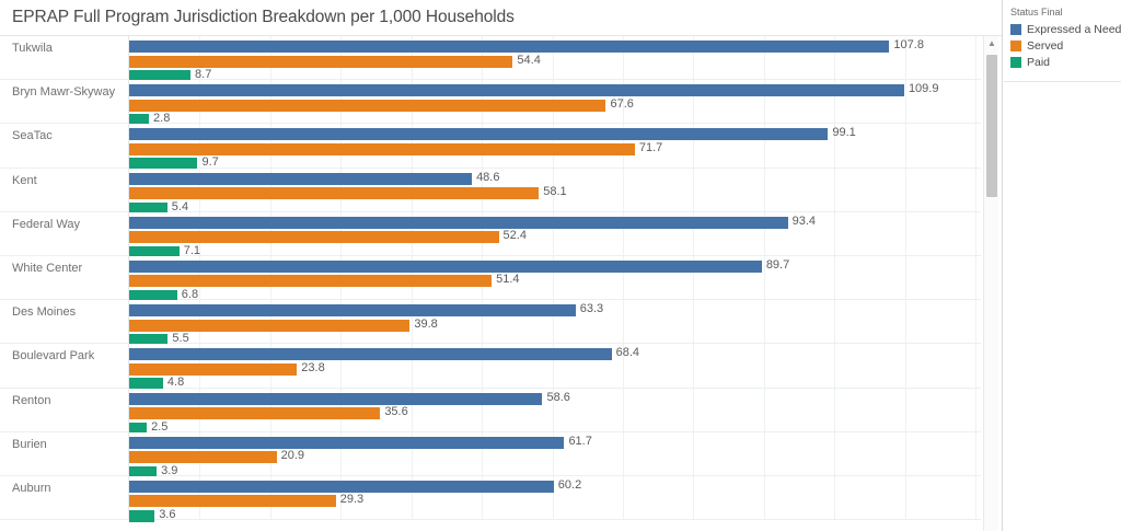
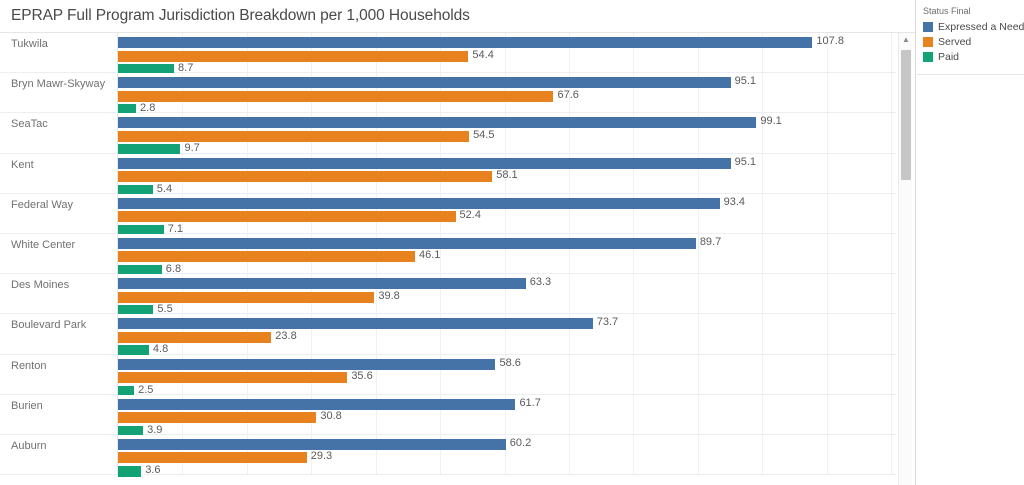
Expressed a Need/Bryn Mawr-Skyway: 109.9 -> 95.1
Served/SeaTac: 71.7 -> 54.5
Expressed a Need/Kent: 48.6 -> 95.1
Served/White Center: 51.4 -> 46.1
Expressed a Need/Boulevard Park: 68.4 -> 73.7
Served/Burien: 20.9 -> 30.8
